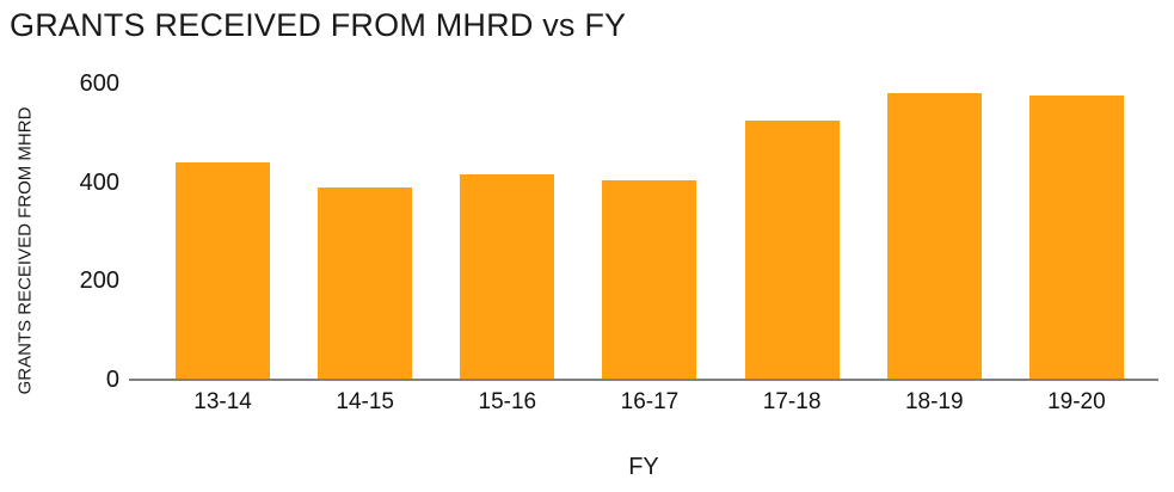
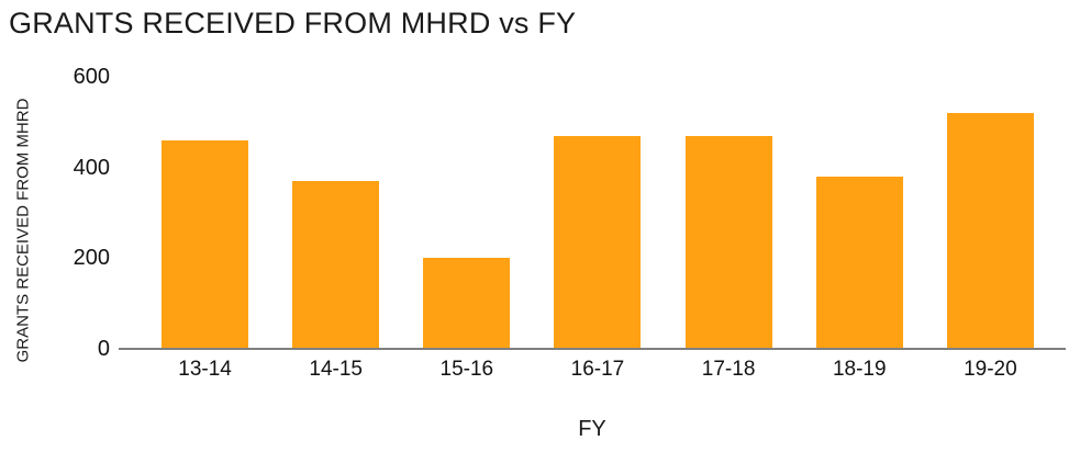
13-14: 440 -> 460
14-15: 390 -> 370
15-16: 420 -> 200
16-17: 400 -> 470
17-18: 520 -> 470
18-19: 580 -> 380
19-20: 580 -> 520
